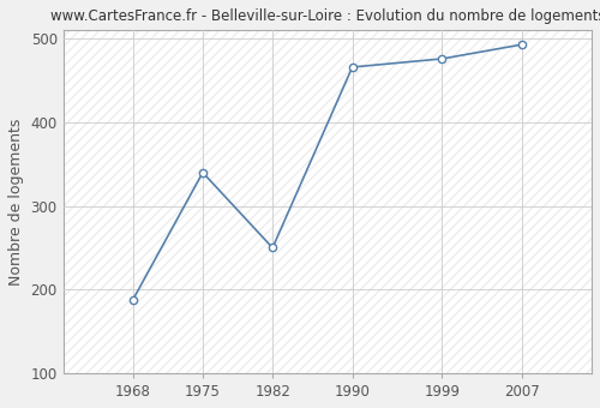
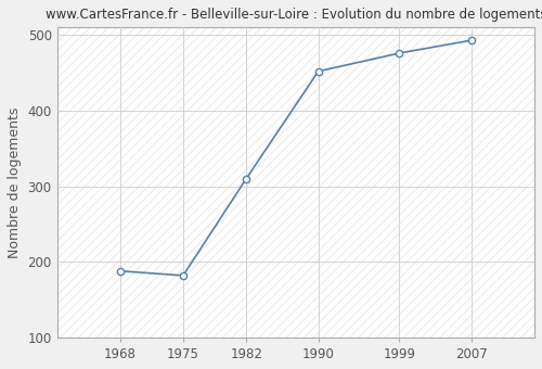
1975: 340 -> 182
1982: 250 -> 310
1990: 466 -> 452
